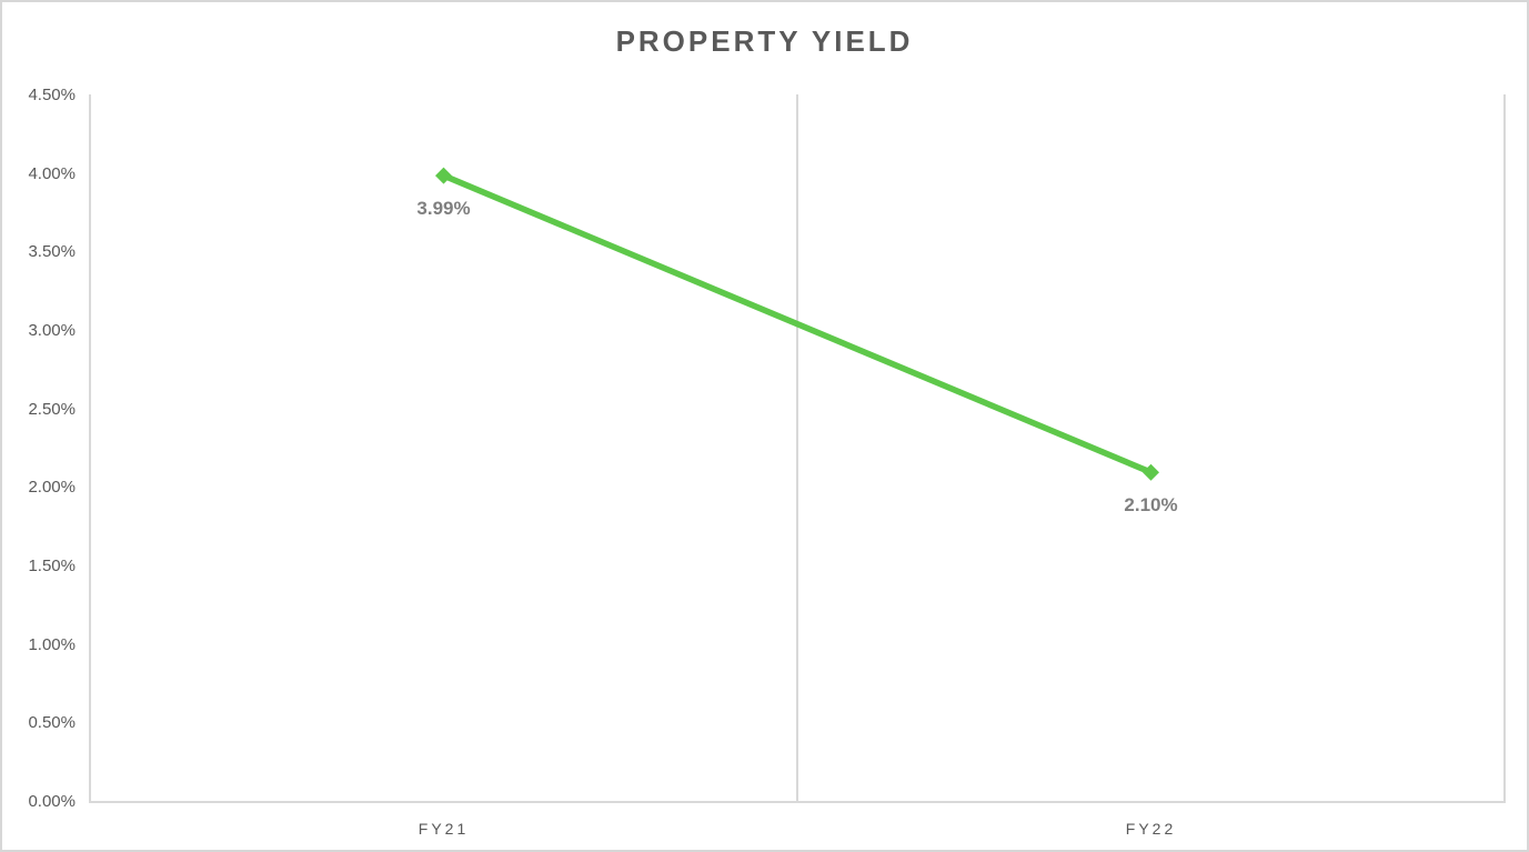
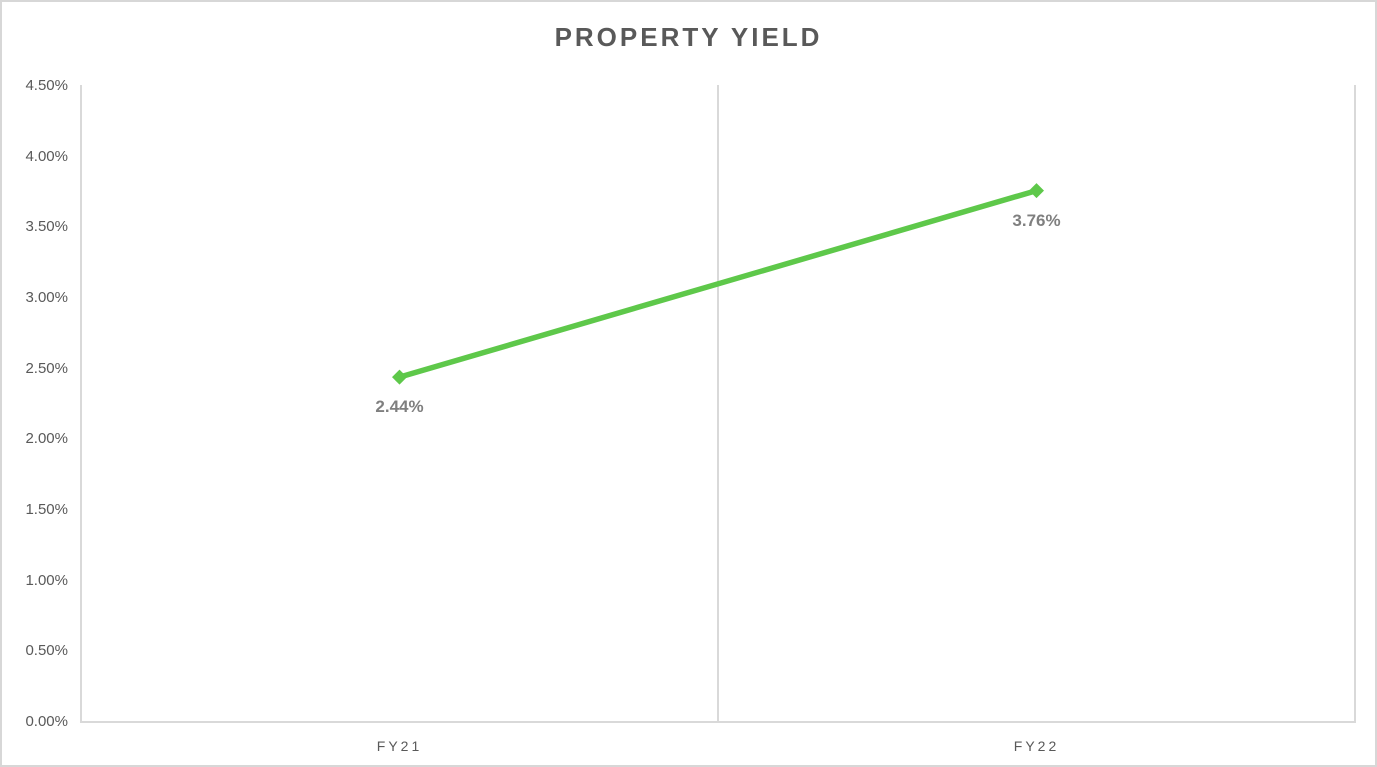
FY21: 3.99% -> 2.44%
FY22: 2.10% -> 3.76%
